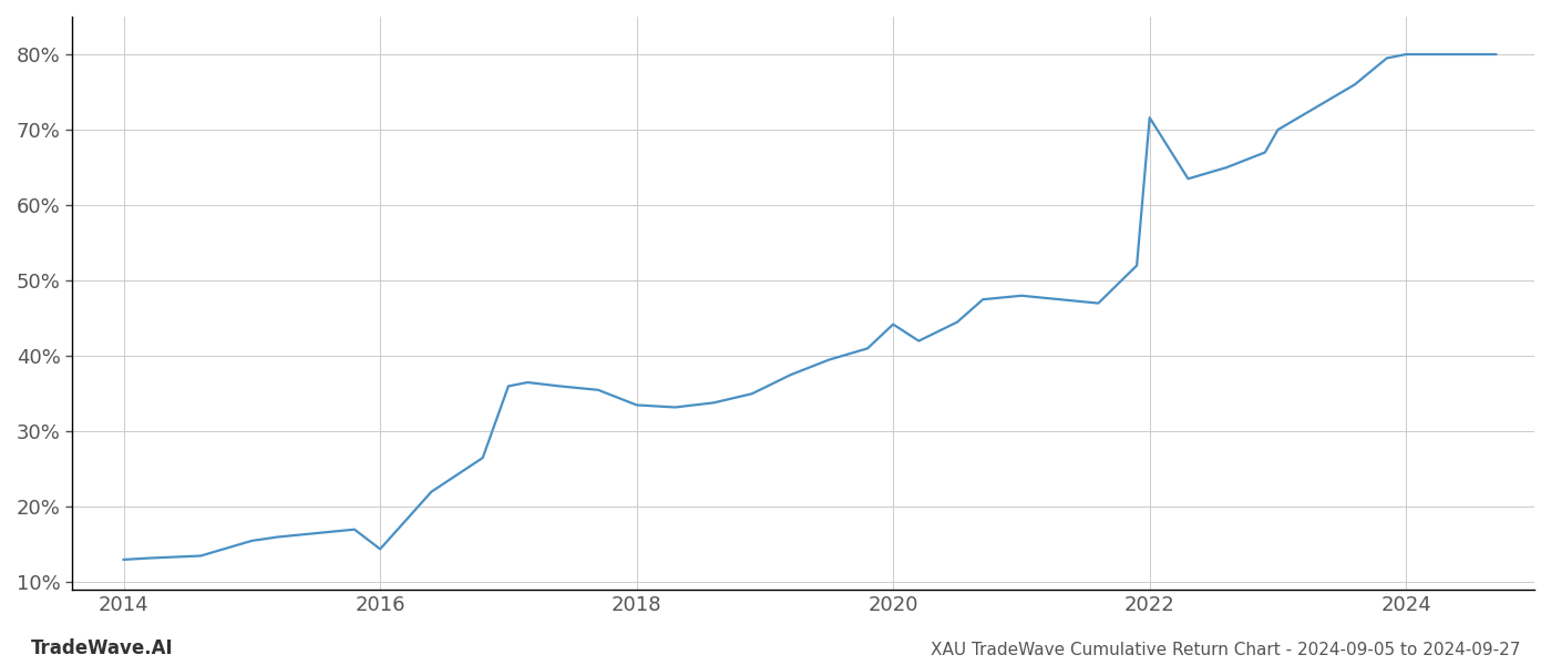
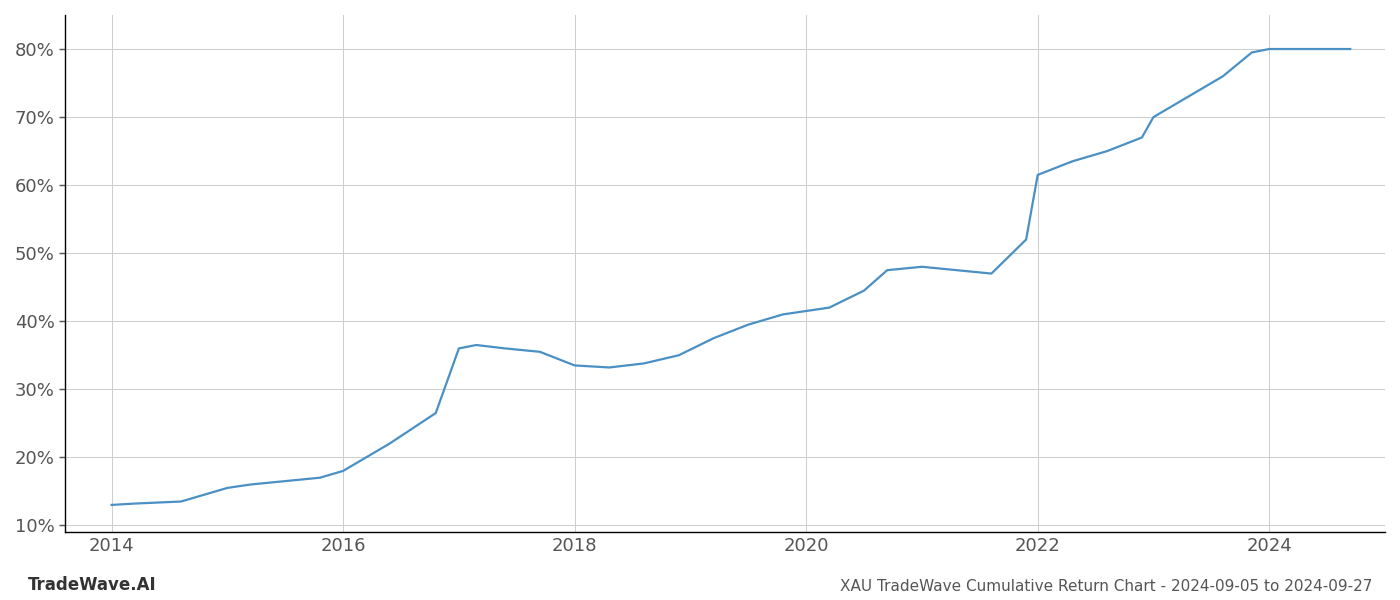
2016: 14.4% -> 18.0%
2020: 44.2% -> 41.5%
2022: 71.6% -> 61.5%
